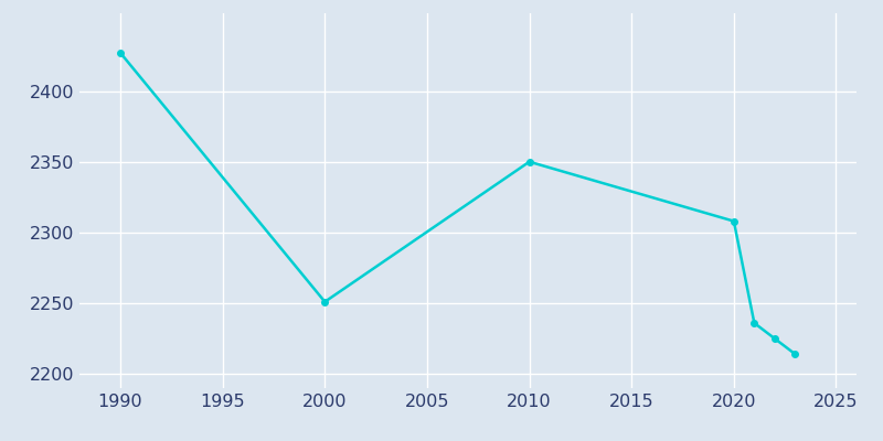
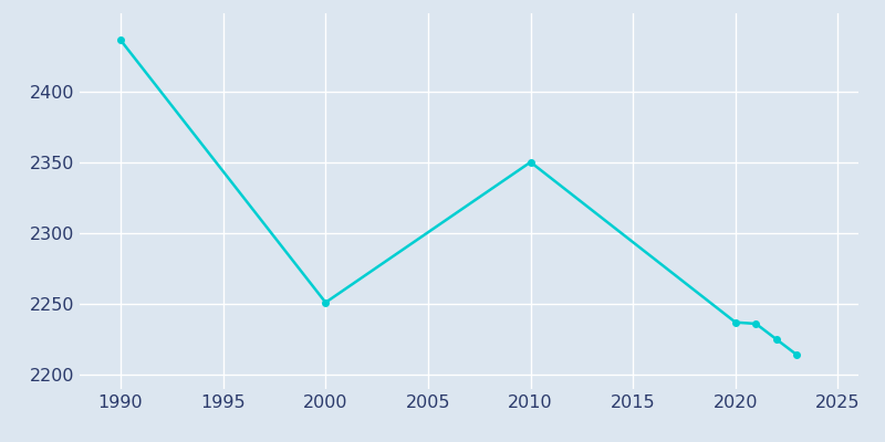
1990: 2427 -> 2436
2020: 2308 -> 2237
